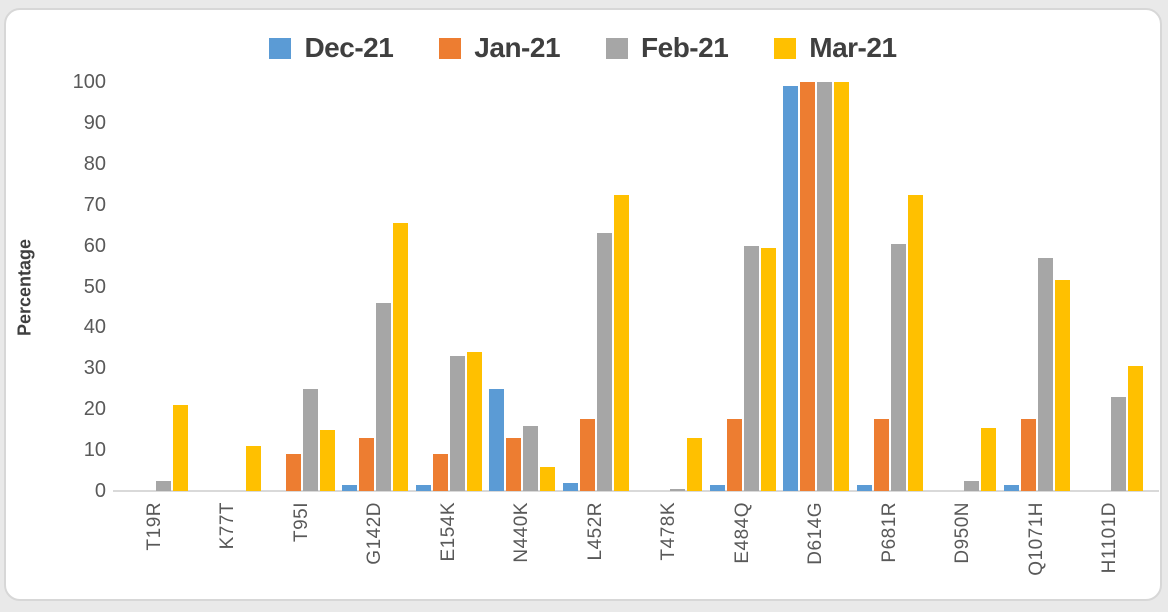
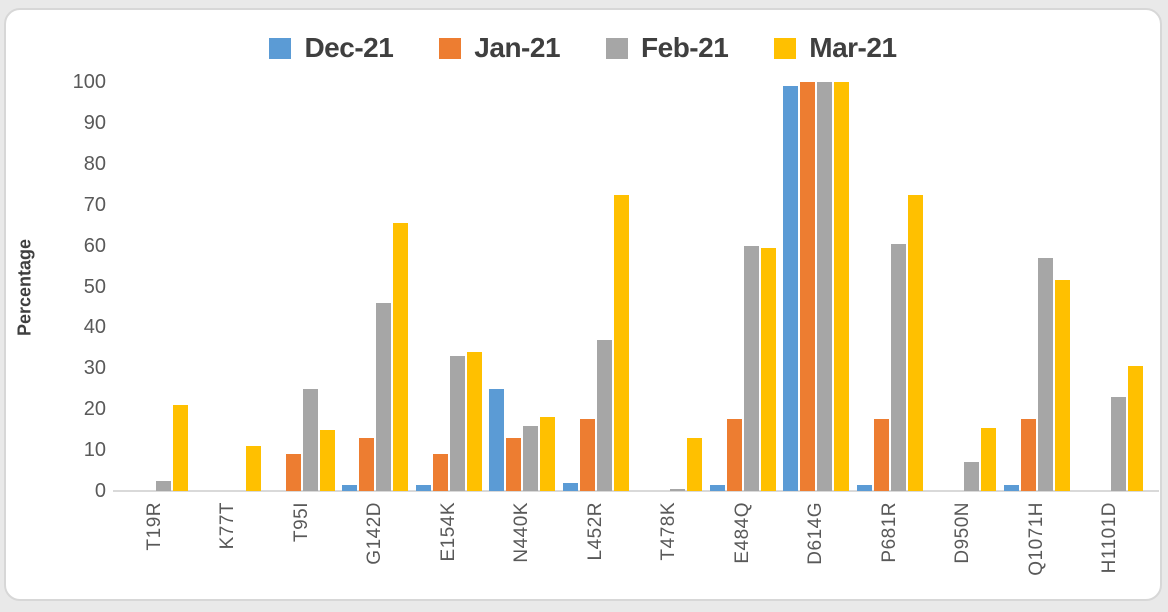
Mar-21/N440K: 6 -> 18
Feb-21/L452R: 63 -> 37
Feb-21/D950N: 2 -> 7
